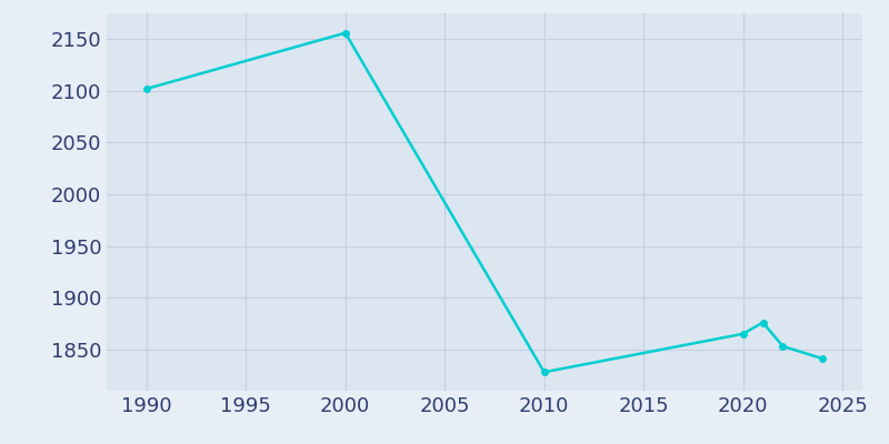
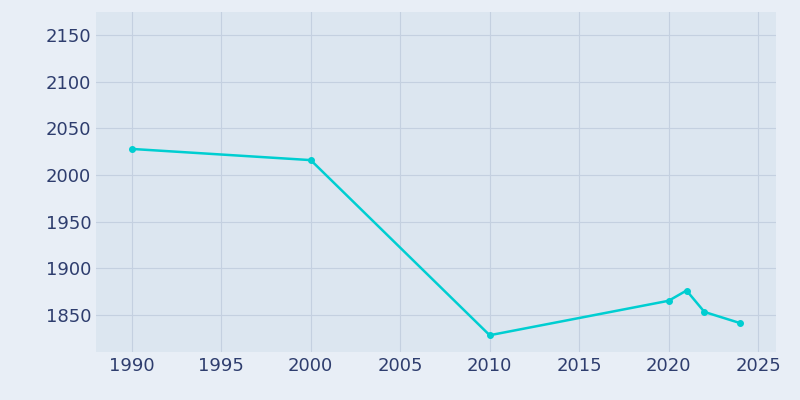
1990: 2102 -> 2028
2000: 2156 -> 2016
